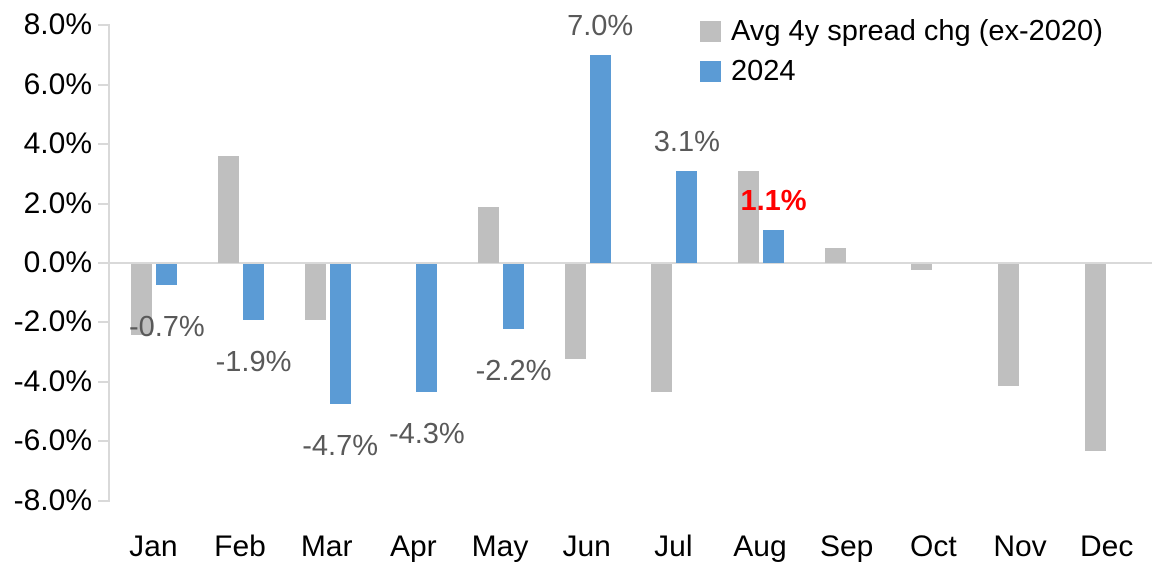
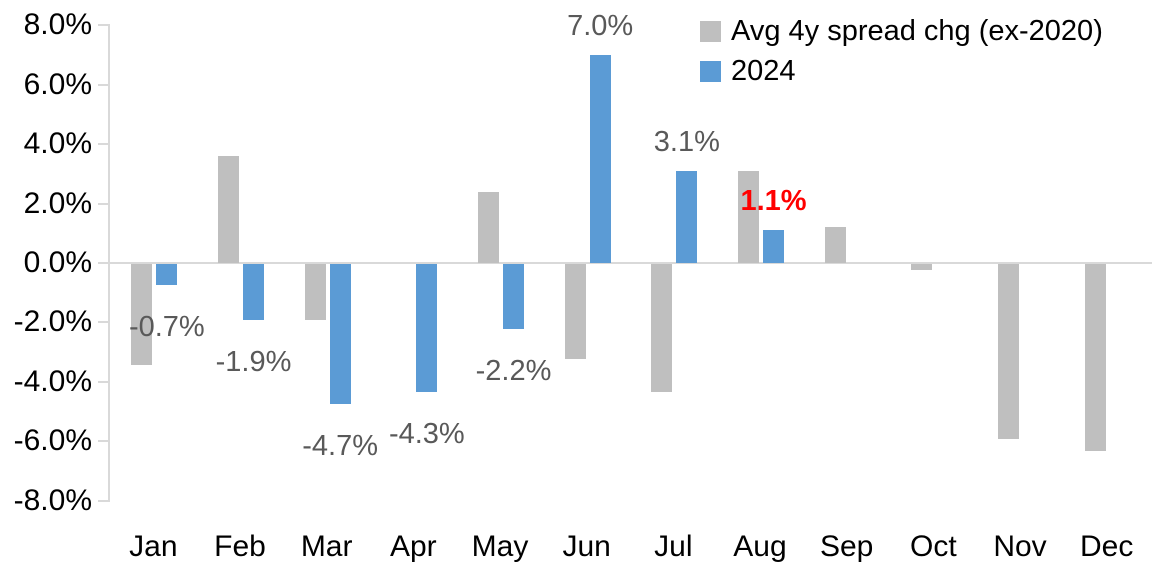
Avg 4y spread chg (ex-2020)/Jan: -2.4% -> -3.4%
Avg 4y spread chg (ex-2020)/May: 1.9% -> 2.4%
Avg 4y spread chg (ex-2020)/Sep: 0.5% -> 1.2%
Avg 4y spread chg (ex-2020)/Nov: -4.1% -> -5.9%
